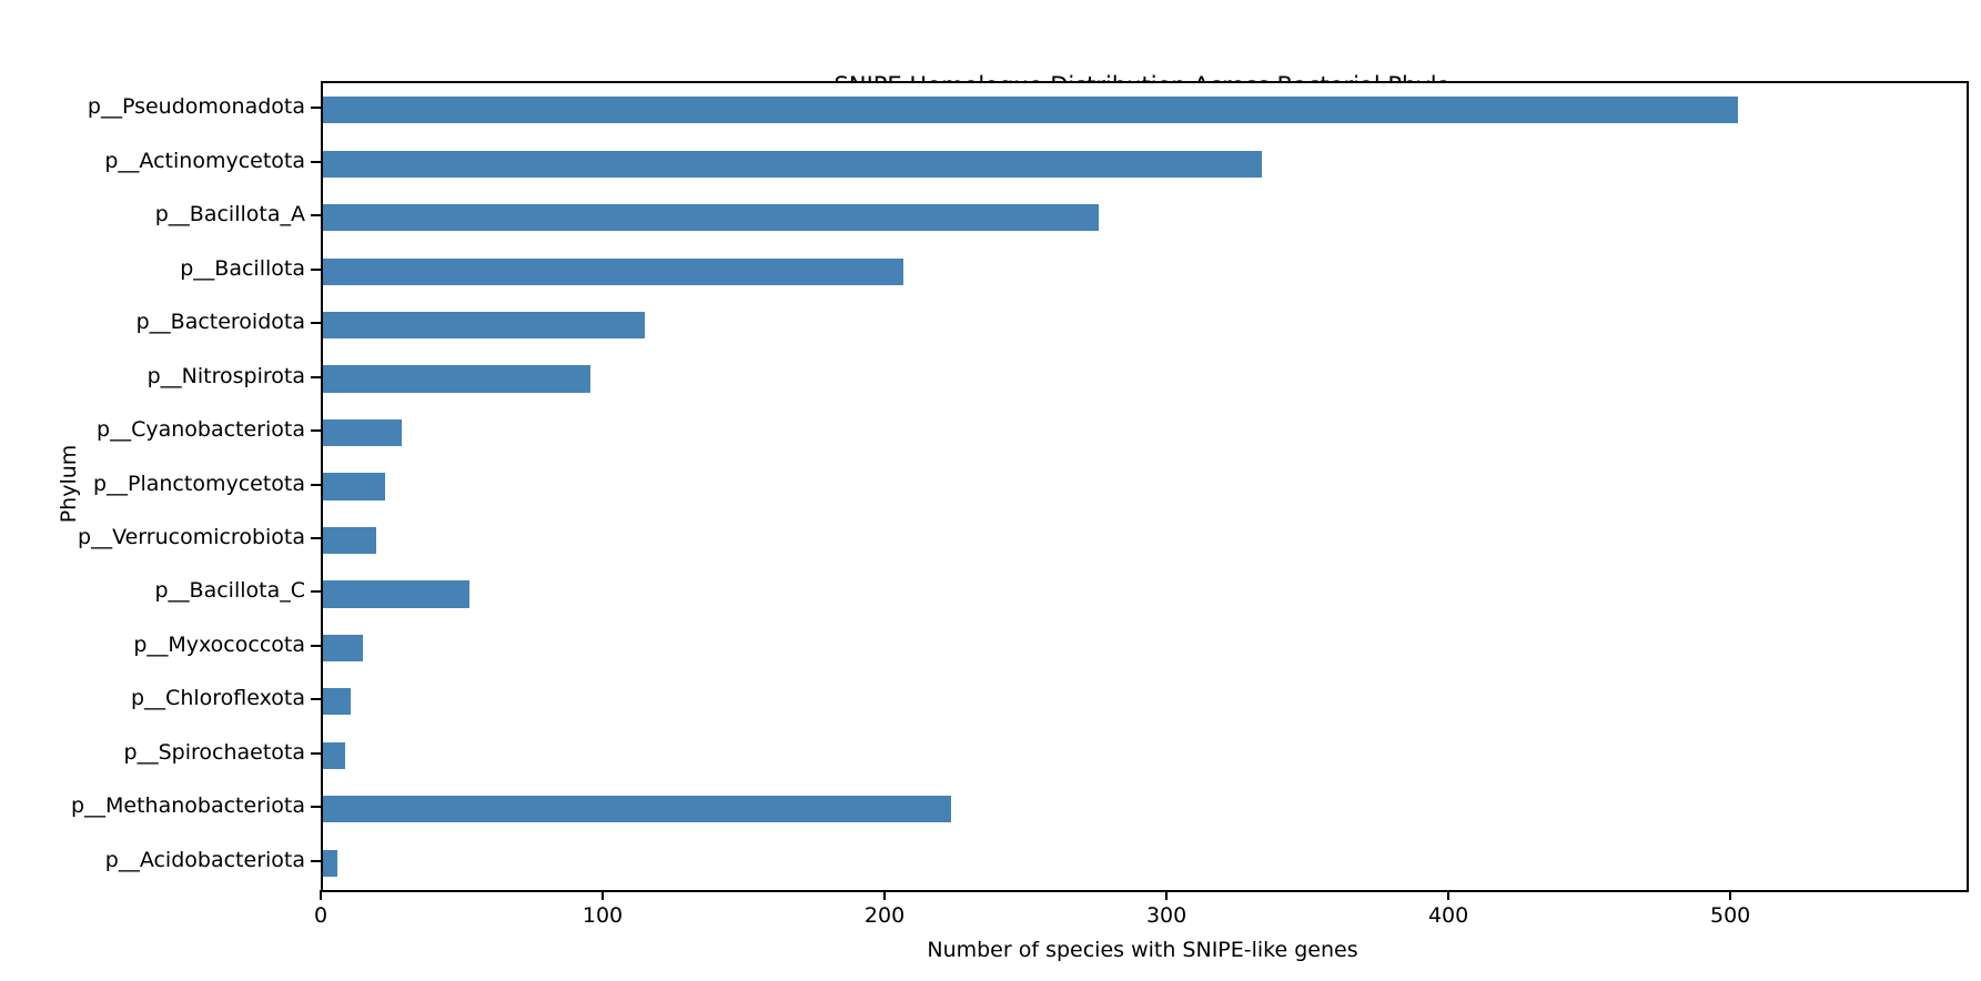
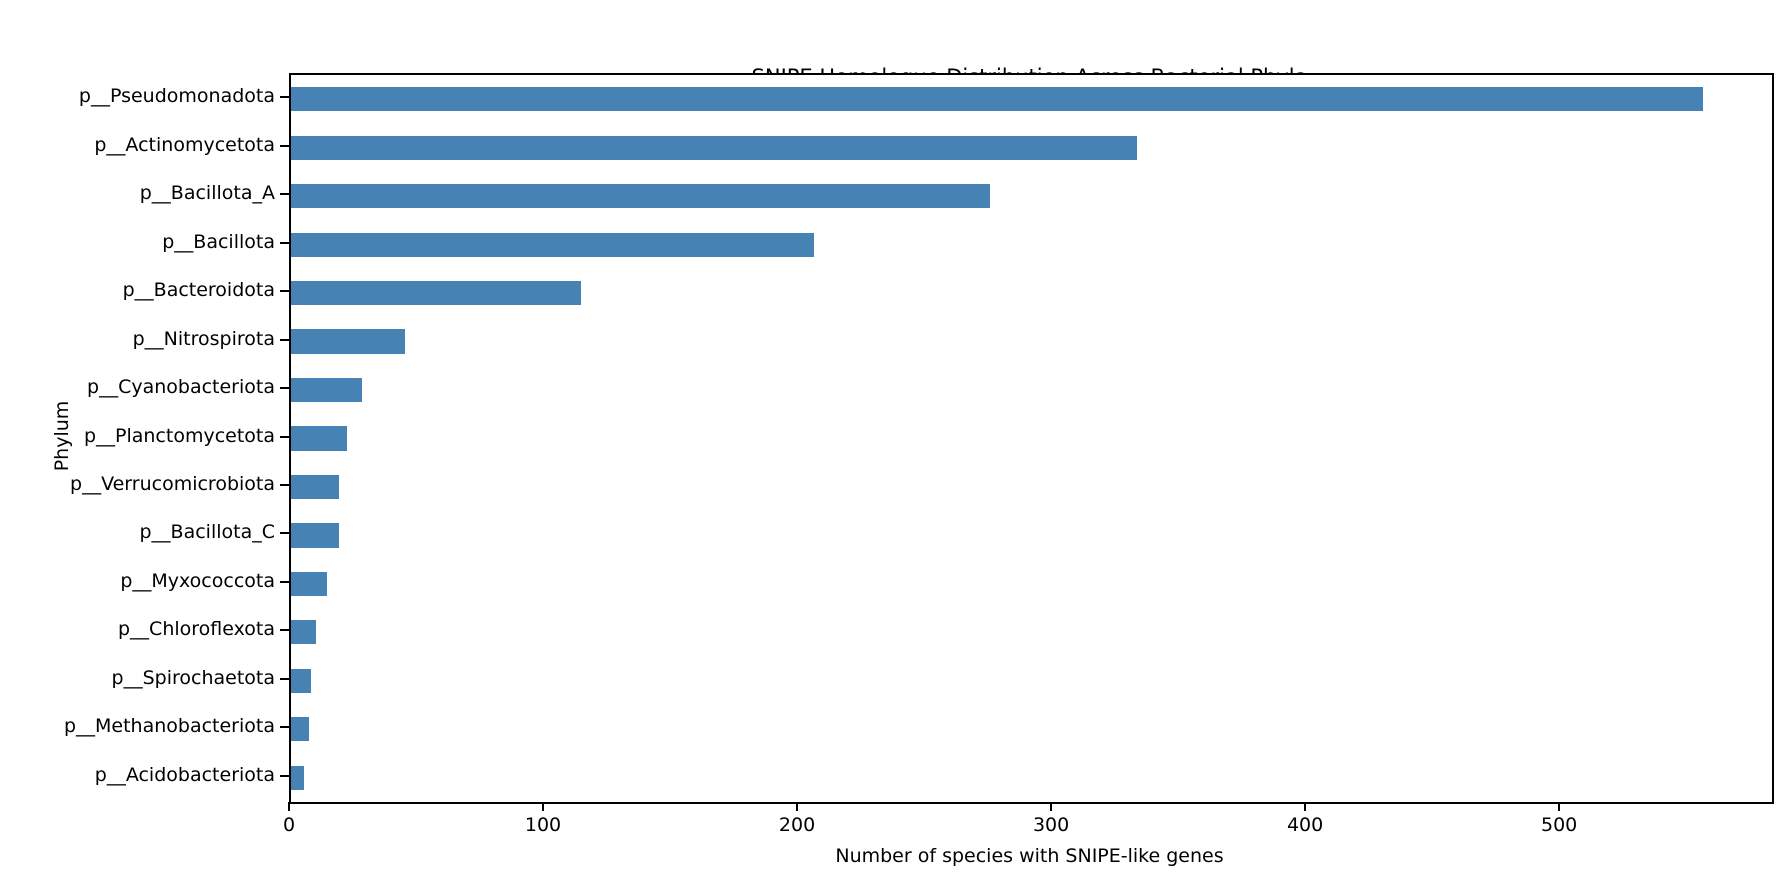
p__Pseudomonadota: 502 -> 556
p__Nitrospirota: 95 -> 45
p__Bacillota_C: 52 -> 19
p__Methanobacteriota: 223 -> 7
